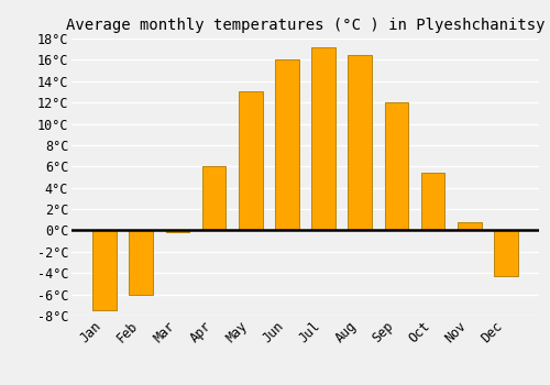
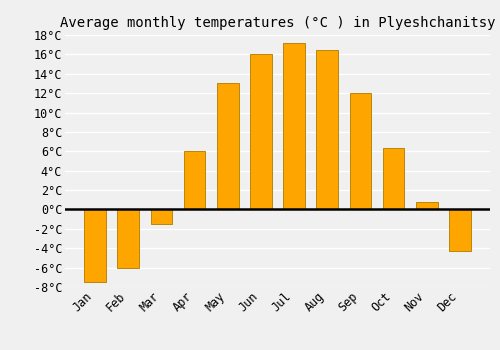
Mar: -0.2°C -> -1.5°C
Oct: 5.4°C -> 6.3°C
